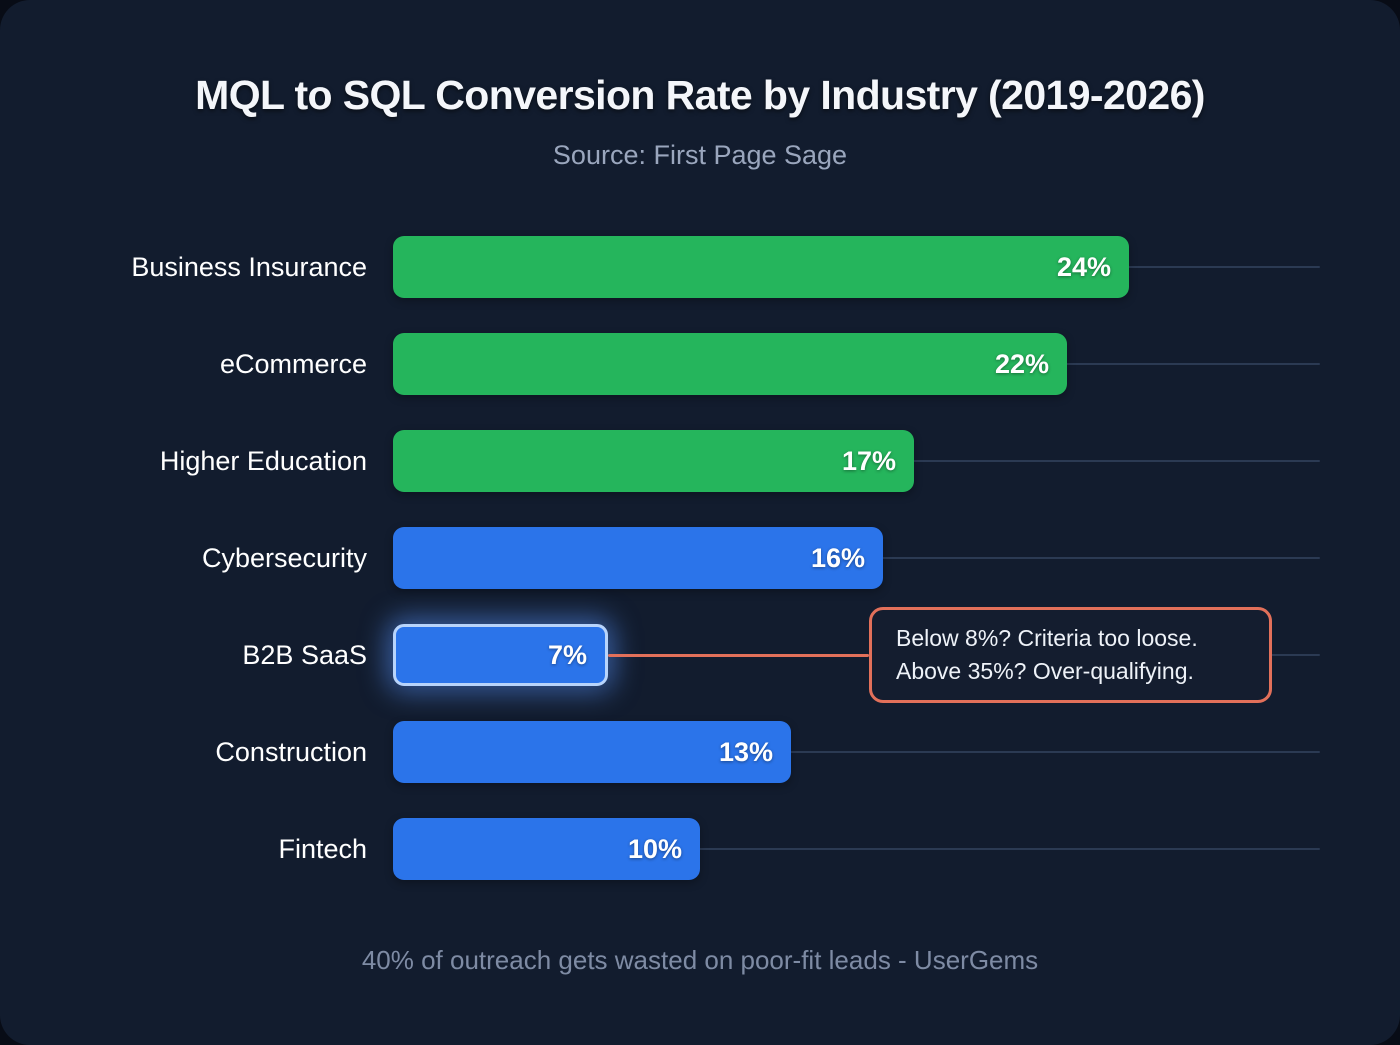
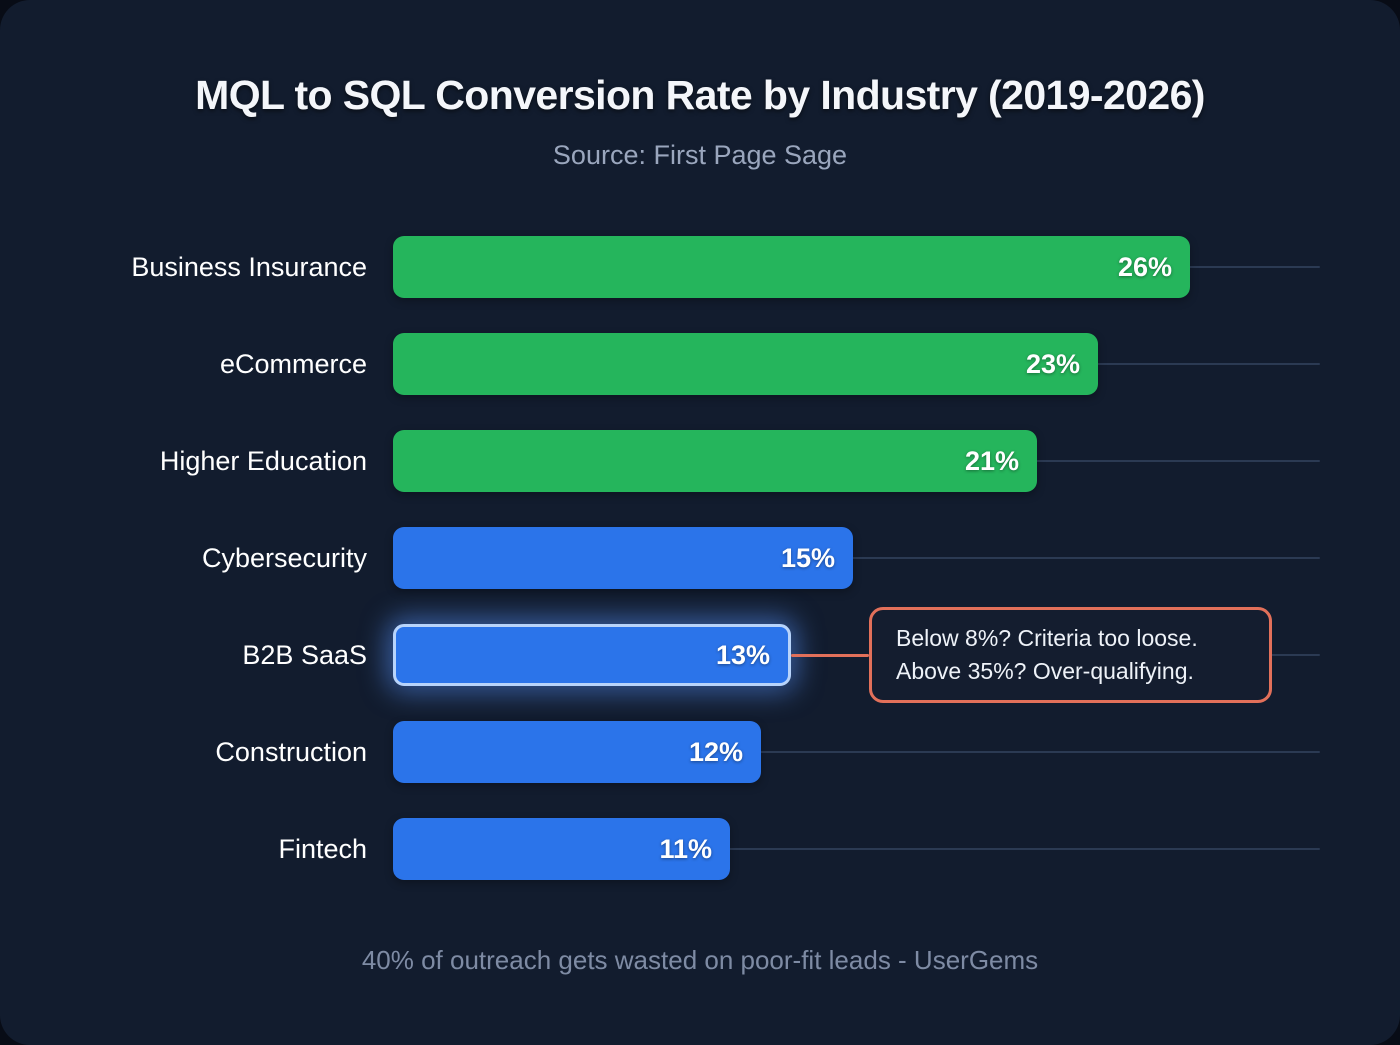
Business Insurance: 24% -> 26%
eCommerce: 22% -> 23%
Higher Education: 17% -> 21%
Cybersecurity: 16% -> 15%
B2B SaaS: 7% -> 13%
Construction: 13% -> 12%
Fintech: 10% -> 11%
